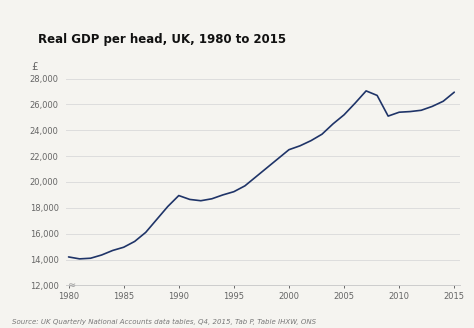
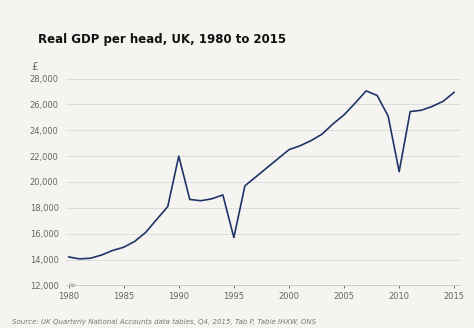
1990: 19,000 -> 22,000
1995: 19,200 -> 15,700
2010: 25,400 -> 20,800
